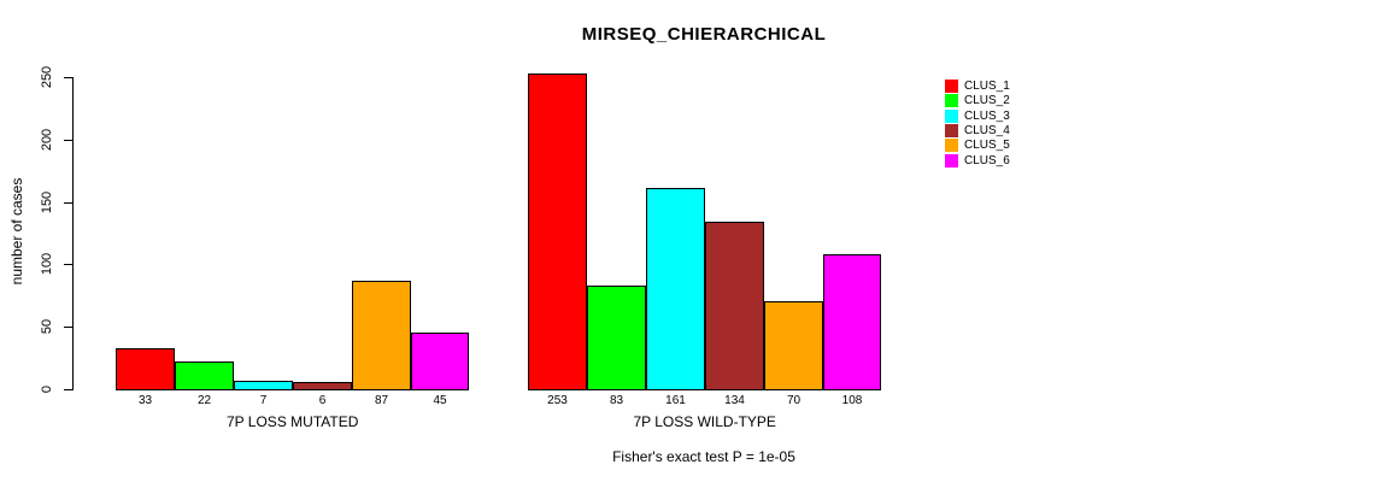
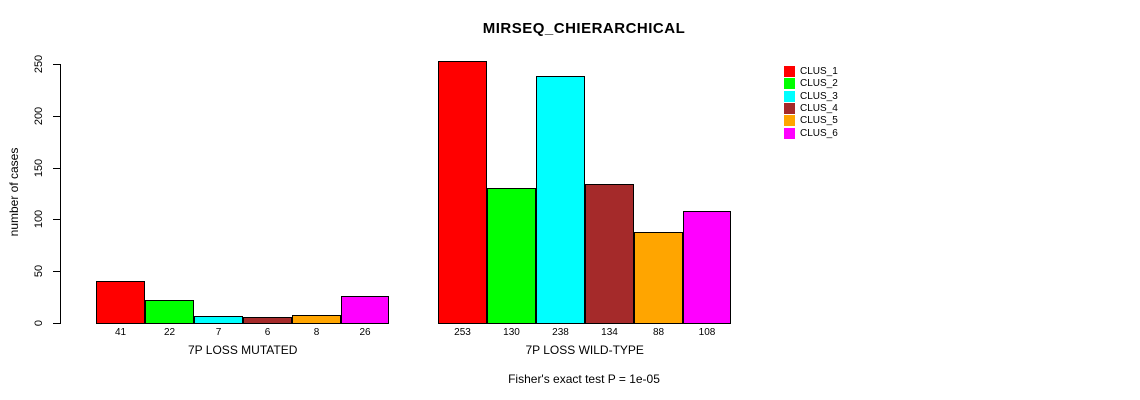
CLUS_1/7P LOSS MUTATED: 33 -> 41
CLUS_5/7P LOSS MUTATED: 87 -> 8
CLUS_6/7P LOSS MUTATED: 45 -> 26
CLUS_2/7P LOSS WILD-TYPE: 83 -> 130
CLUS_3/7P LOSS WILD-TYPE: 161 -> 238
CLUS_5/7P LOSS WILD-TYPE: 70 -> 88
